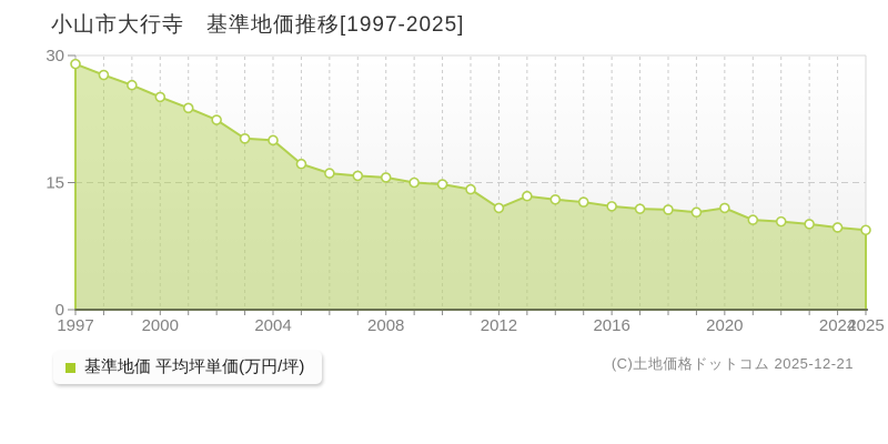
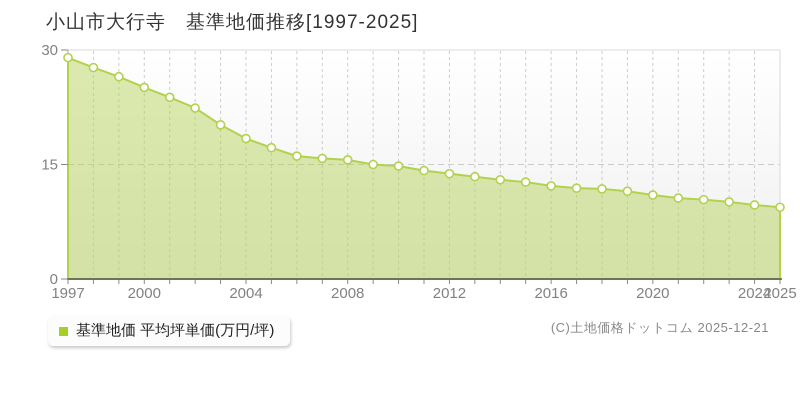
2004: 20 -> 18
2012: 12 -> 14
2020: 12 -> 11
